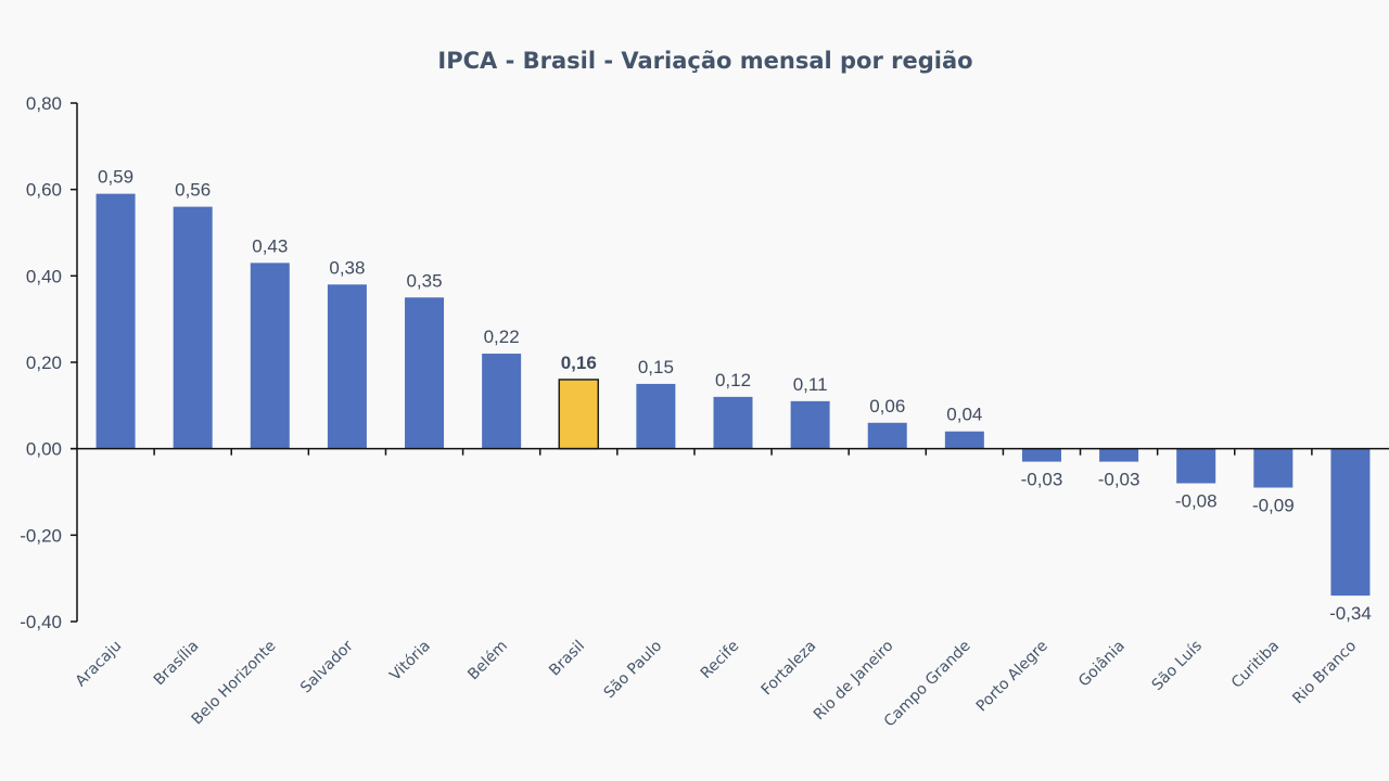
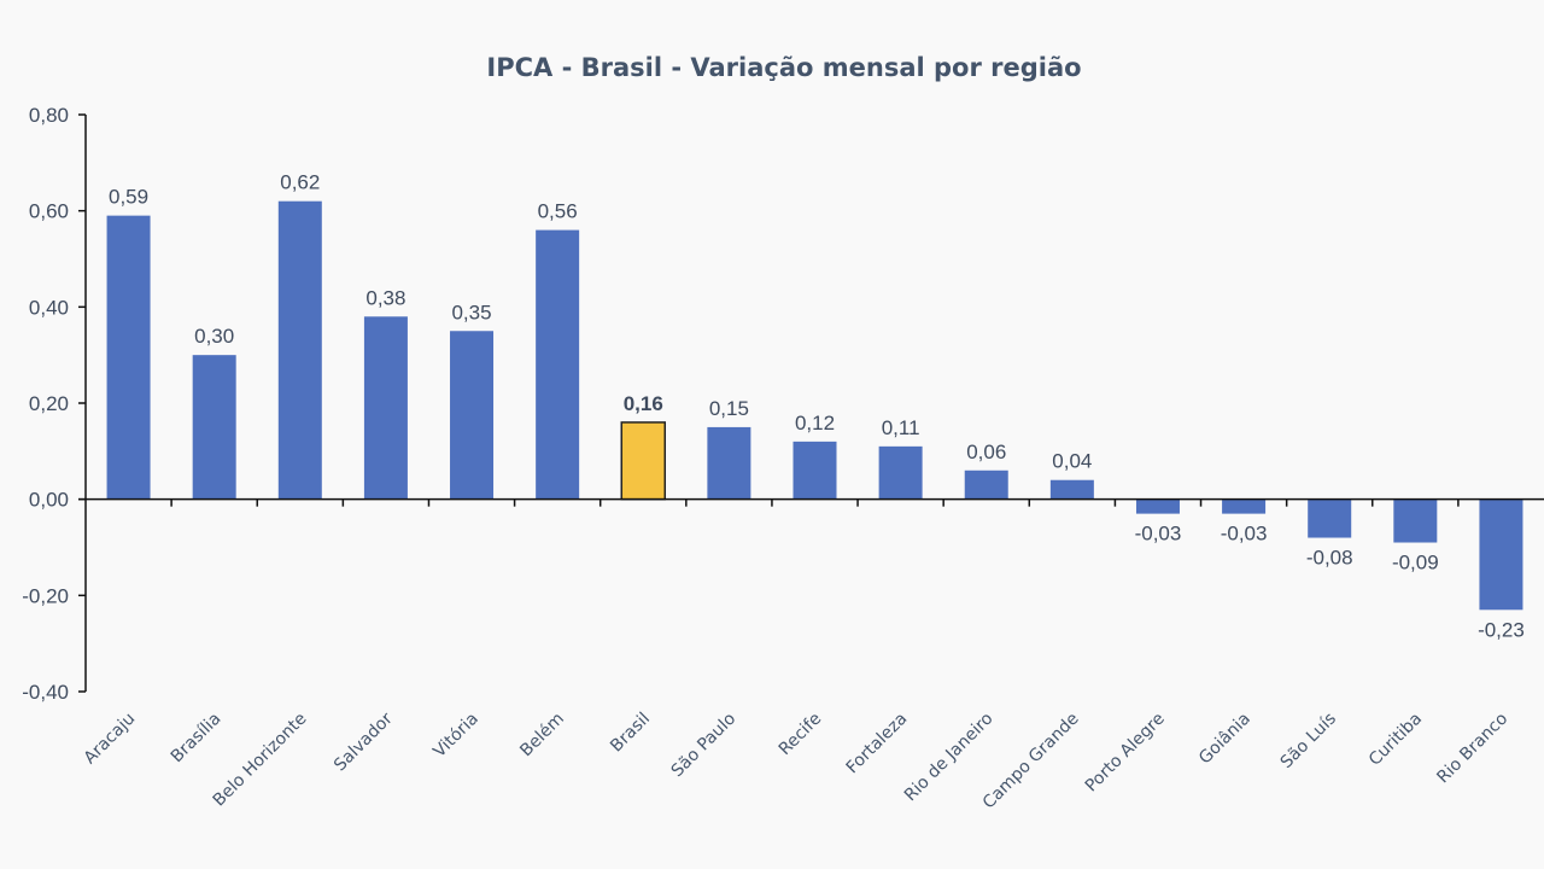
Brasília: 0,56 -> 0,30
Belo Horizonte: 0,43 -> 0,62
Belém: 0,22 -> 0,56
Rio Branco: -0,34 -> -0,23
